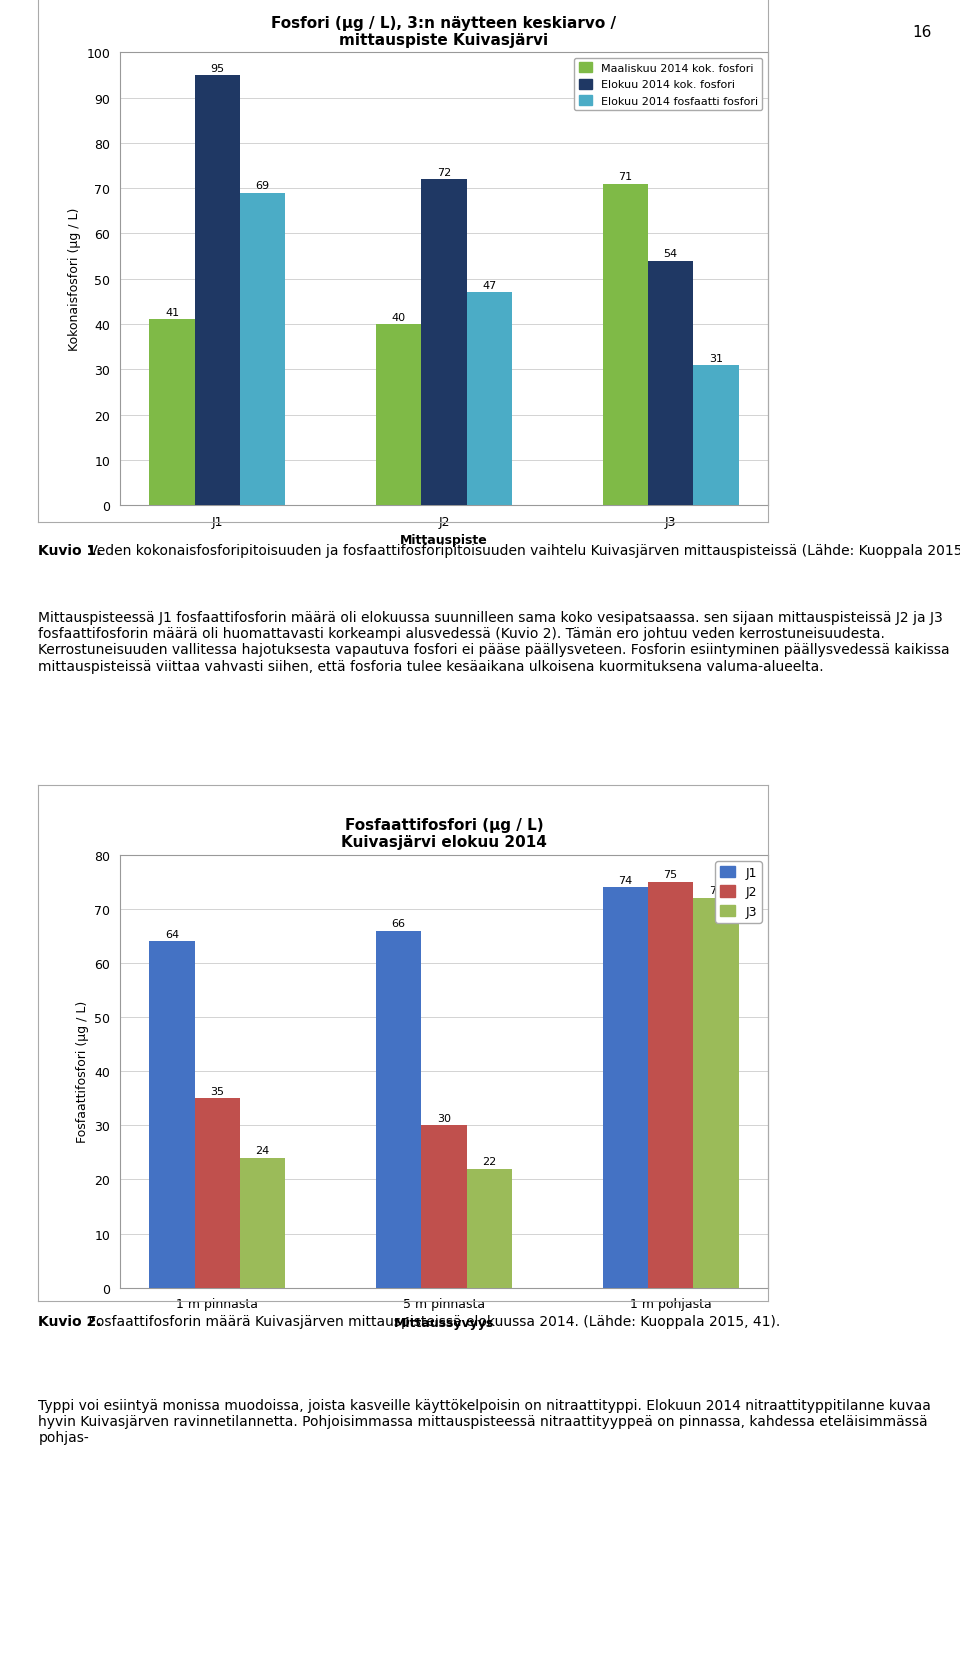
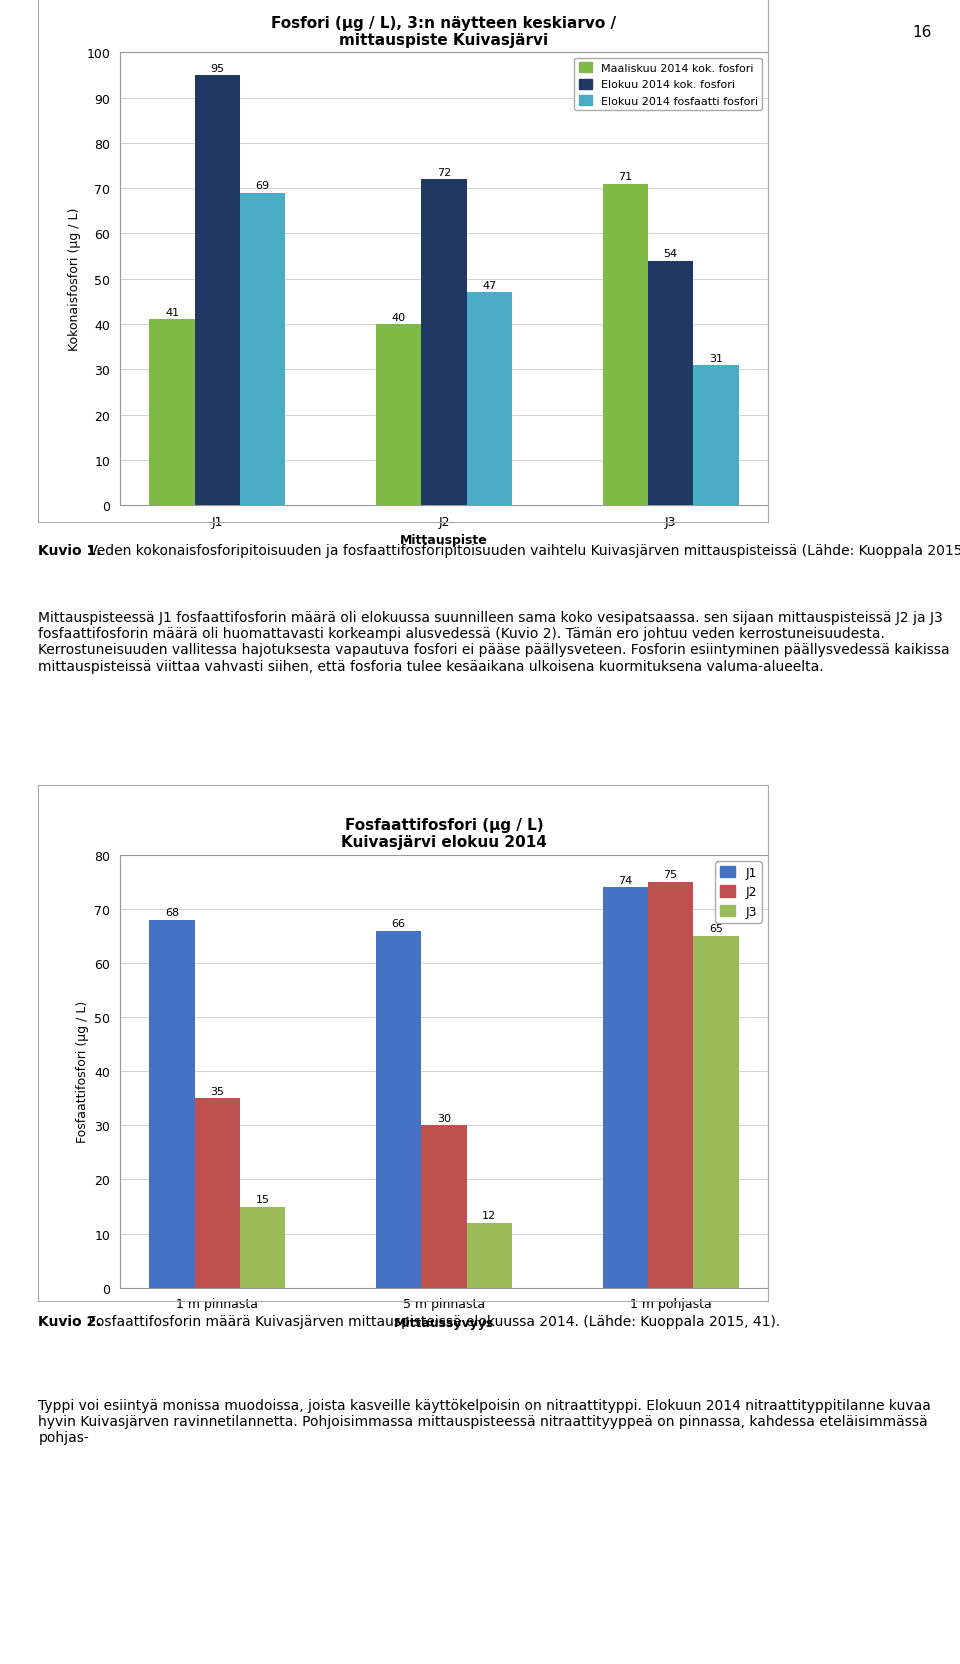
Fosfaattifosfori (μg / L) Kuivasjärvi elokuu 2014/J1/1 m pinnasta: 64 -> 68
Fosfaattifosfori (μg / L) Kuivasjärvi elokuu 2014/J3/1 m pinnasta: 24 -> 15
Fosfaattifosfori (μg / L) Kuivasjärvi elokuu 2014/J3/5 m pinnasta: 22 -> 12
Fosfaattifosfori (μg / L) Kuivasjärvi elokuu 2014/J3/1 m pohjasta: 72 -> 65
